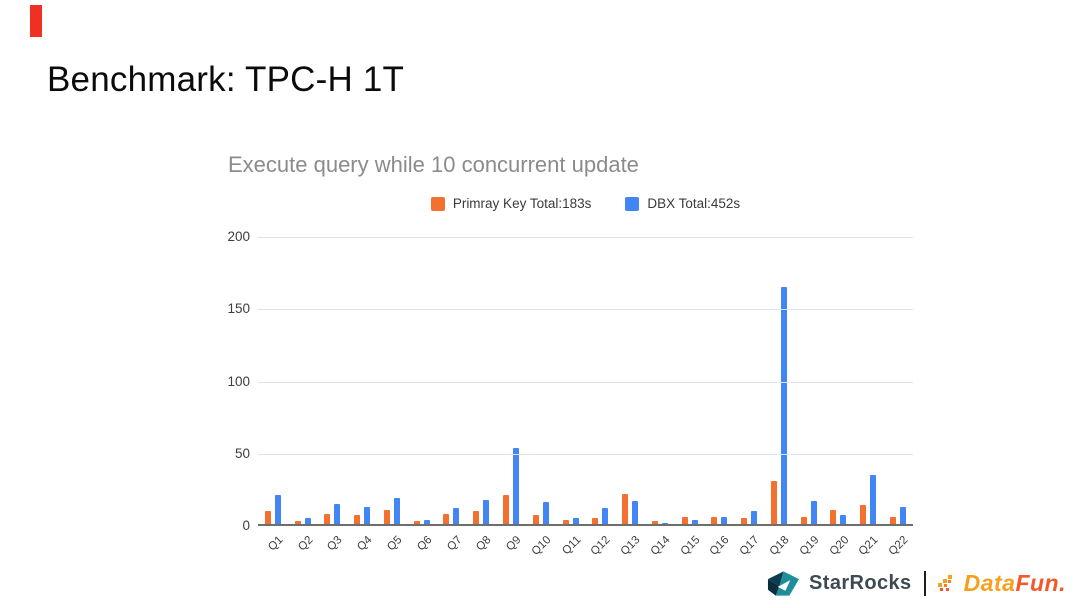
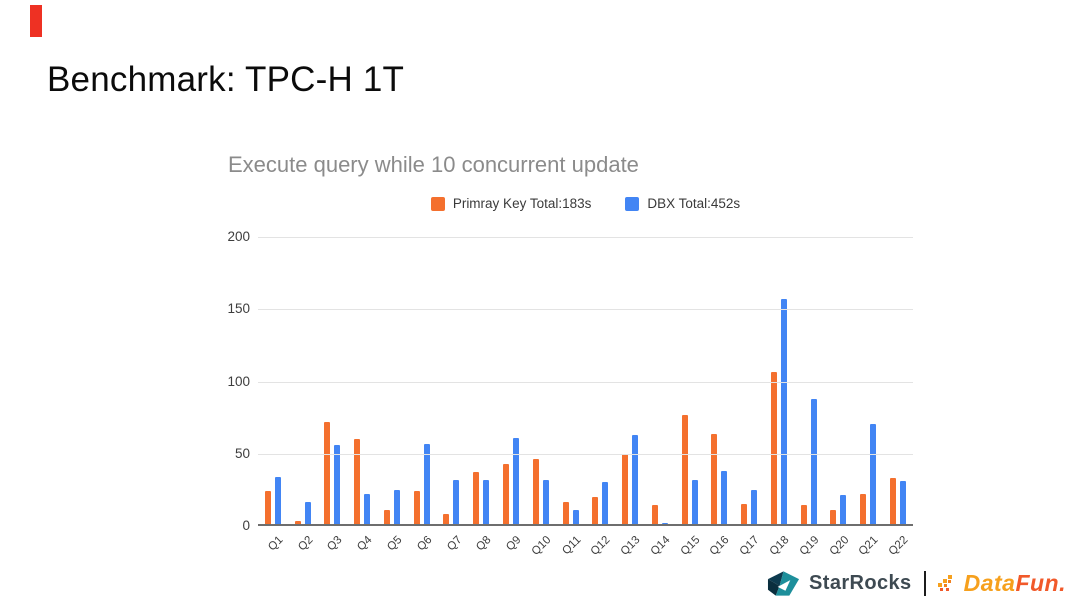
Primray Key Total:183s/Q1: 9 -> 23
DBX Total:452s/Q1: 20 -> 33
DBX Total:452s/Q2: 4 -> 15
Primray Key Total:183s/Q3: 7 -> 71
DBX Total:452s/Q3: 14 -> 55
Primray Key Total:183s/Q4: 6 -> 59
DBX Total:452s/Q4: 12 -> 21
DBX Total:452s/Q5: 18 -> 24
Primray Key Total:183s/Q6: 2 -> 23
DBX Total:452s/Q6: 3 -> 56
DBX Total:452s/Q7: 11 -> 31
Primray Key Total:183s/Q8: 9 -> 36
DBX Total:452s/Q8: 17 -> 31
Primray Key Total:183s/Q9: 20 -> 42
DBX Total:452s/Q9: 53 -> 60
Primray Key Total:183s/Q10: 6 -> 45
DBX Total:452s/Q10: 15 -> 31
Primray Key Total:183s/Q11: 3 -> 15
DBX Total:452s/Q11: 4 -> 10
Primray Key Total:183s/Q12: 4 -> 19
DBX Total:452s/Q12: 11 -> 29
Primray Key Total:183s/Q13: 21 -> 49
DBX Total:452s/Q13: 16 -> 62
Primray Key Total:183s/Q14: 2 -> 13
Primray Key Total:183s/Q15: 5 -> 76
DBX Total:452s/Q15: 3 -> 31
Primray Key Total:183s/Q16: 5 -> 63
DBX Total:452s/Q16: 5 -> 37
Primray Key Total:183s/Q17: 4 -> 14
DBX Total:452s/Q17: 9 -> 24
Primray Key Total:183s/Q18: 30 -> 106
DBX Total:452s/Q18: 165 -> 157
Primray Key Total:183s/Q19: 5 -> 13
DBX Total:452s/Q19: 16 -> 87
DBX Total:452s/Q20: 6 -> 20
Primray Key Total:183s/Q21: 13 -> 21
DBX Total:452s/Q21: 34 -> 70
Primray Key Total:183s/Q22: 5 -> 32
DBX Total:452s/Q22: 12 -> 30
